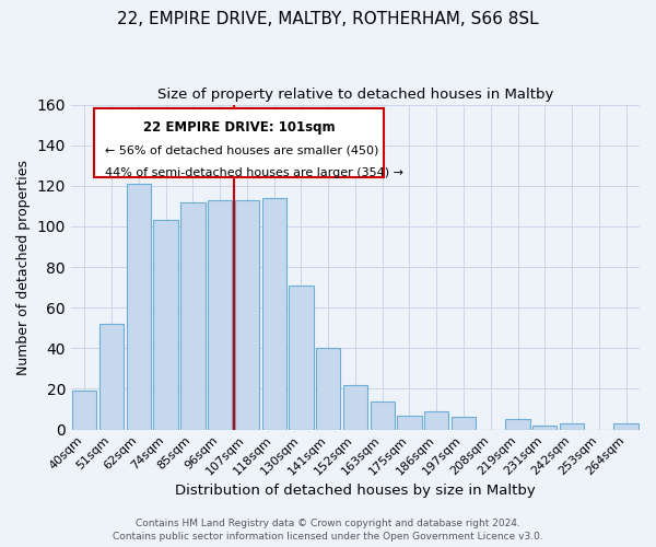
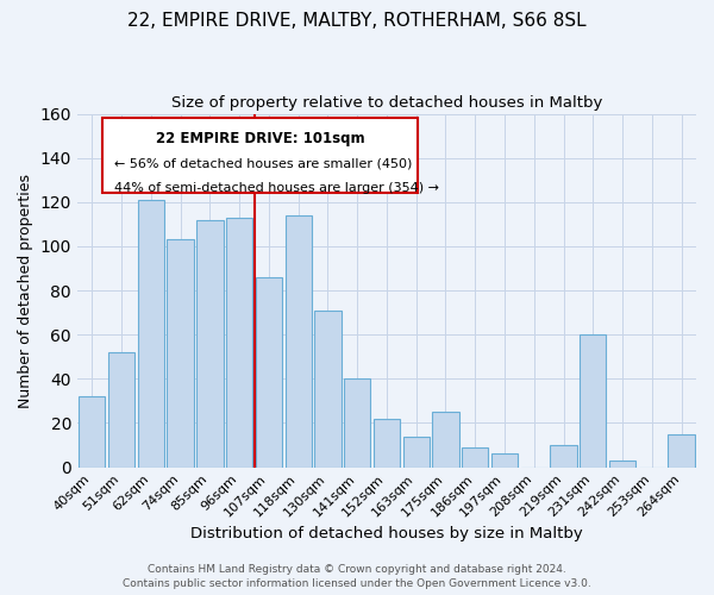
40sqm: 19 -> 32
107sqm: 113 -> 86
175sqm: 7 -> 25
219sqm: 5 -> 10
231sqm: 2 -> 60
264sqm: 3 -> 15
